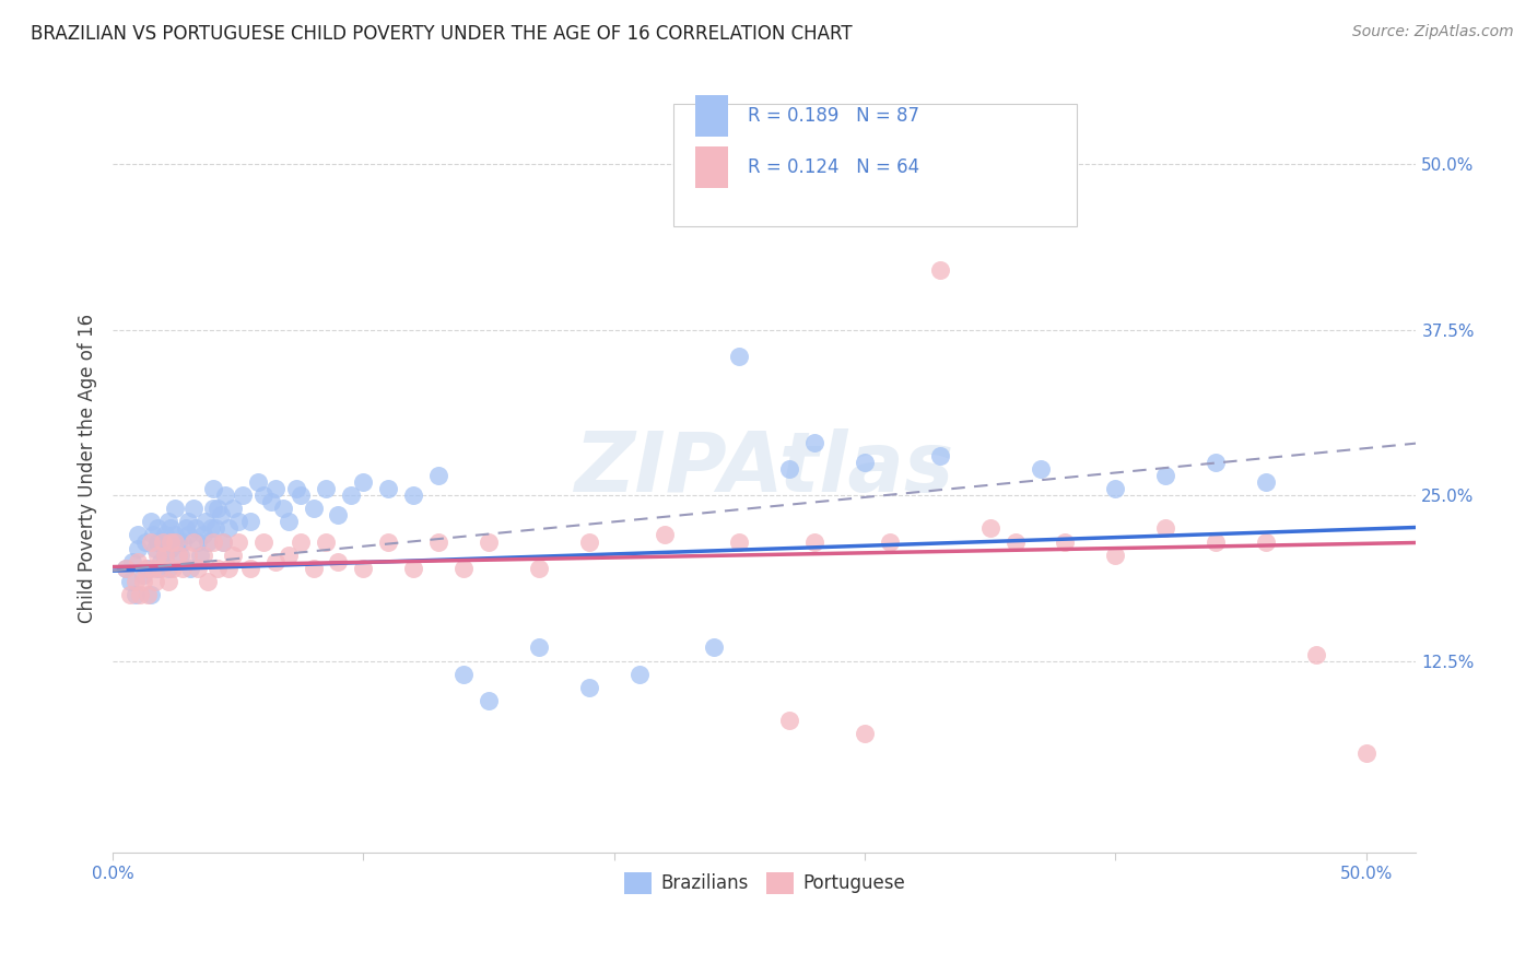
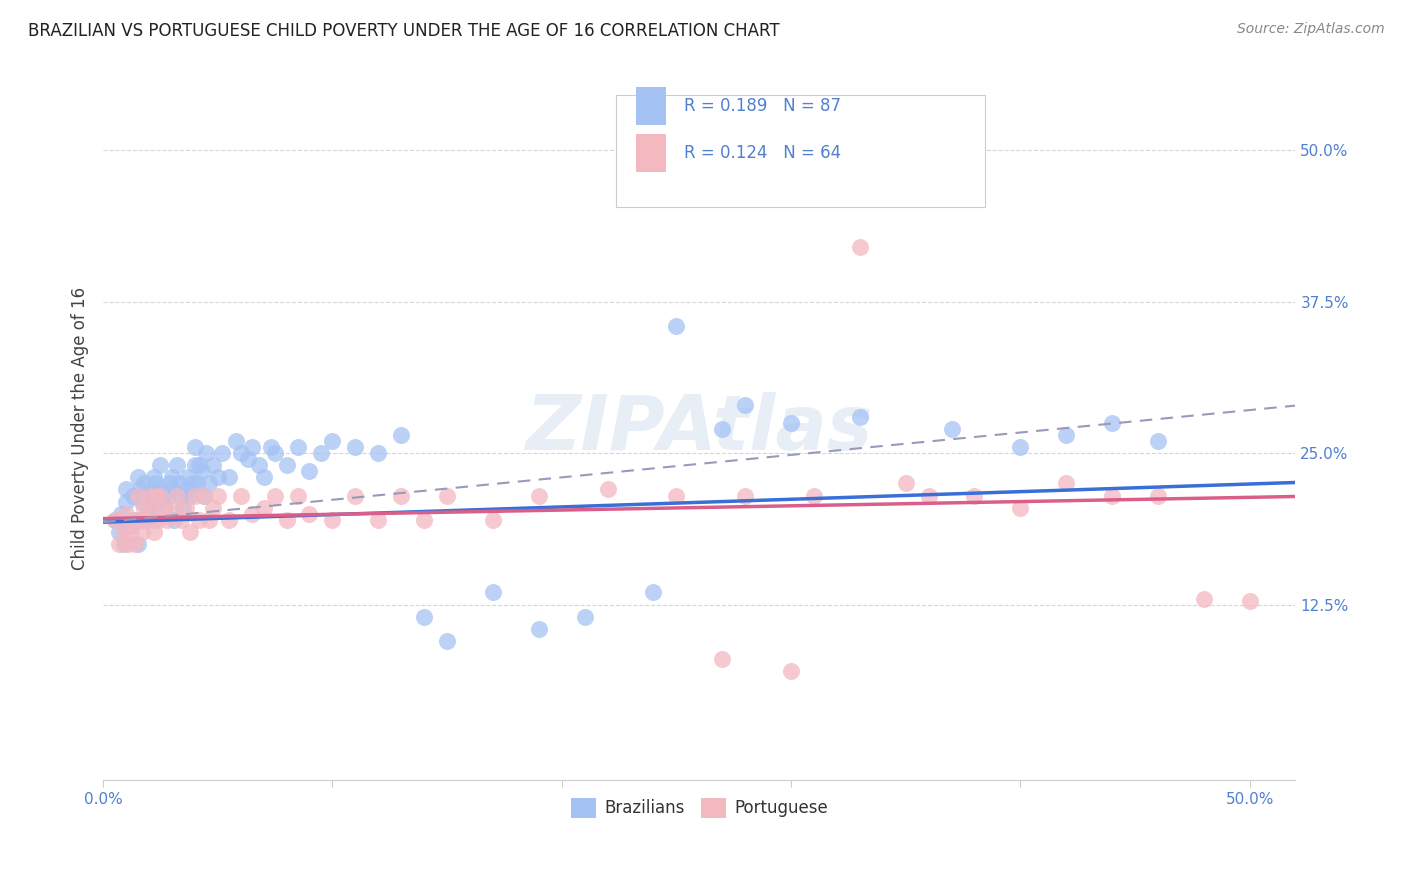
Portuguese/50.0%: 5.5% -> 12.8%
